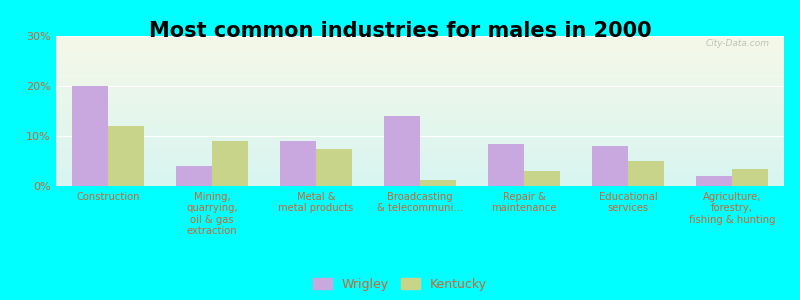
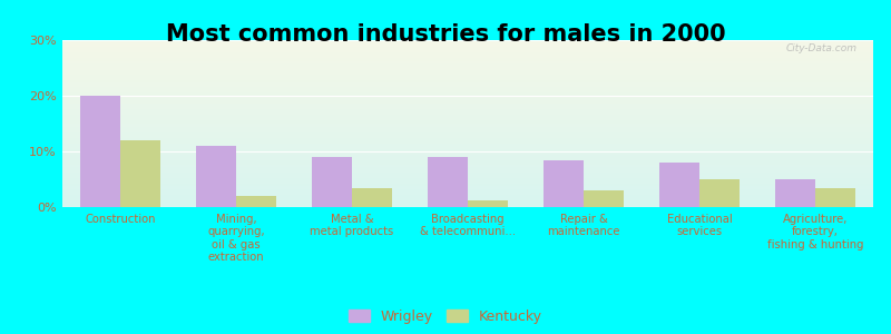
Wrigley/Mining, quarrying, oil & gas extraction: 4.0% -> 11.0%
Kentucky/Mining, quarrying, oil & gas extraction: 9.0% -> 2.0%
Kentucky/Metal & metal products: 7.4% -> 3.5%
Wrigley/Broadcasting & telecommuni...: 14.0% -> 9.0%
Wrigley/Agriculture, forestry, fishing & hunting: 2.0% -> 5.0%
